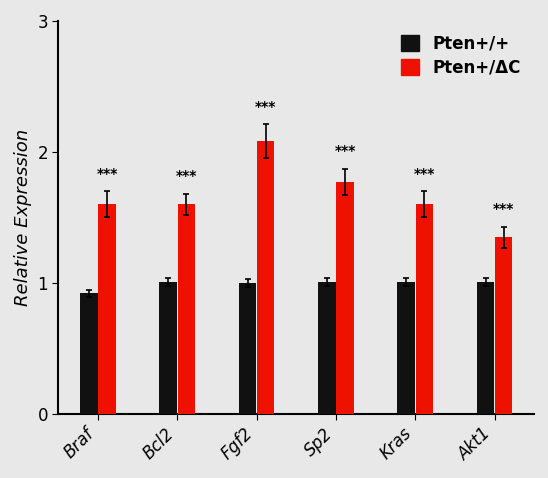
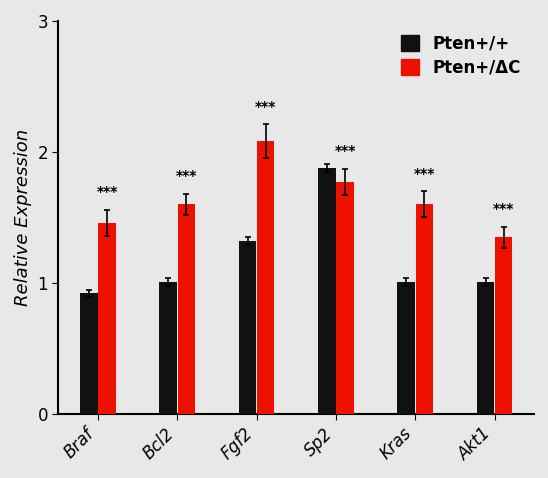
Pten+/ΔC/Braf: 1.60 -> 1.46
Pten+/+/Fgf2: 1.00 -> 1.32
Pten+/+/Sp2: 1.01 -> 1.88
